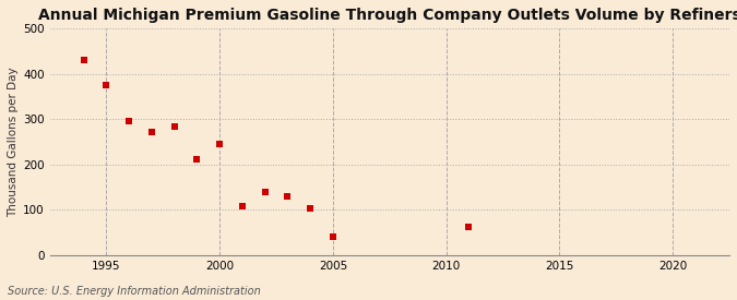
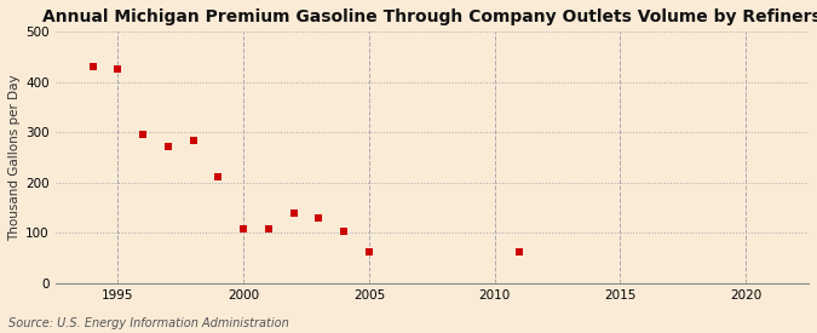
1995: 375 -> 425
2000: 245 -> 108
2005: 40 -> 63
